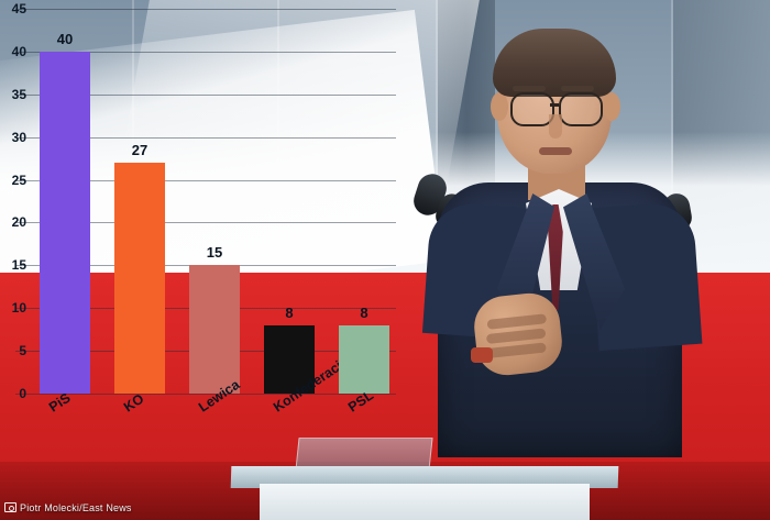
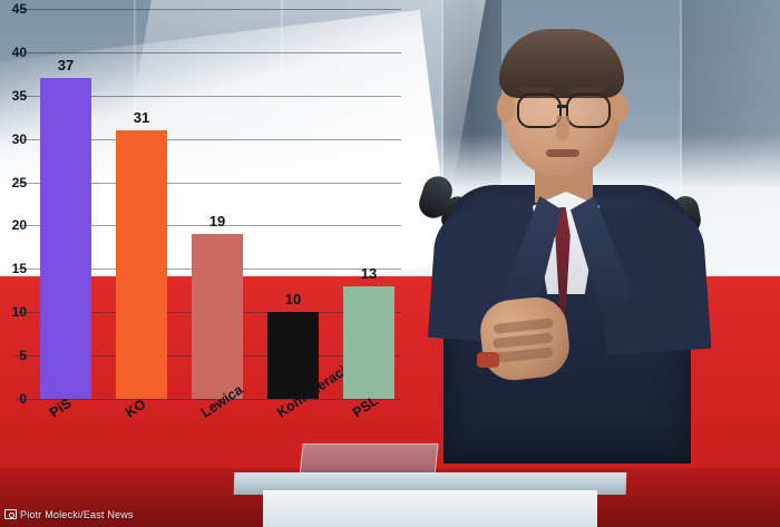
PiS: 40 -> 37
KO: 27 -> 31
Lewica: 15 -> 19
Konfederacja: 8 -> 10
PSL: 8 -> 13
